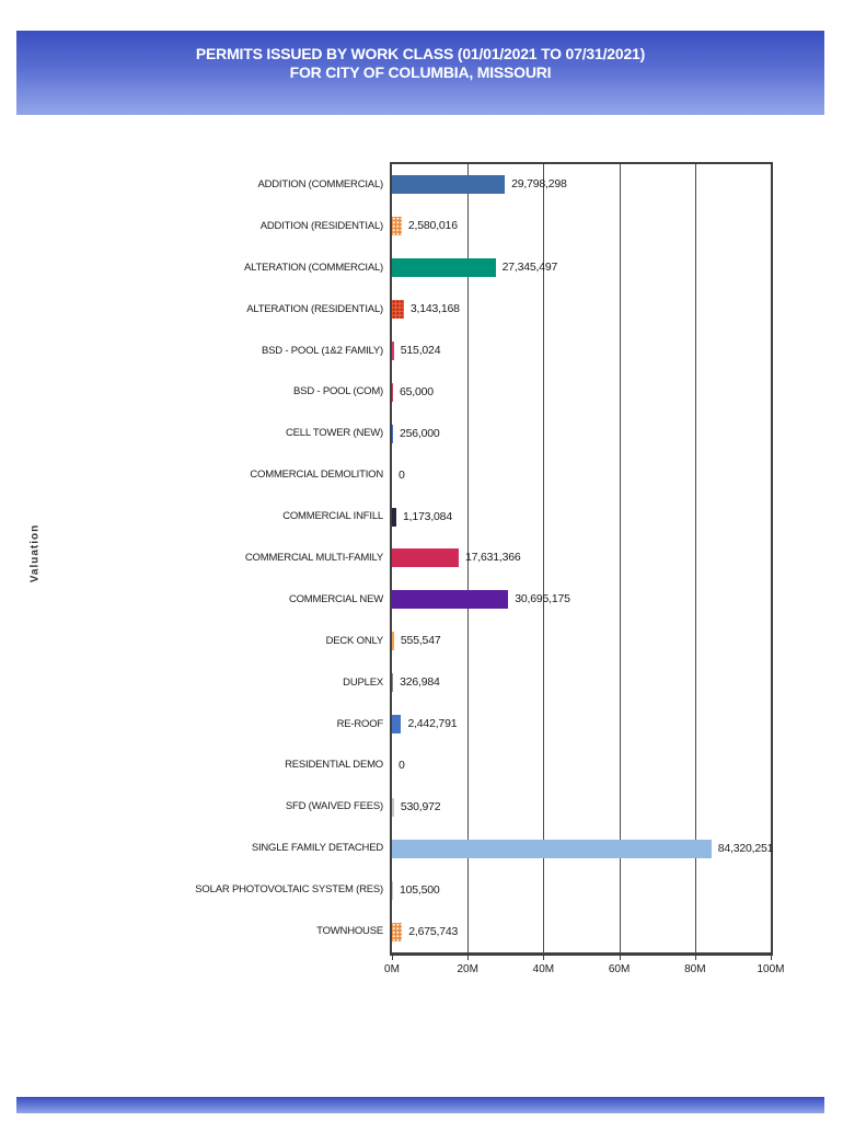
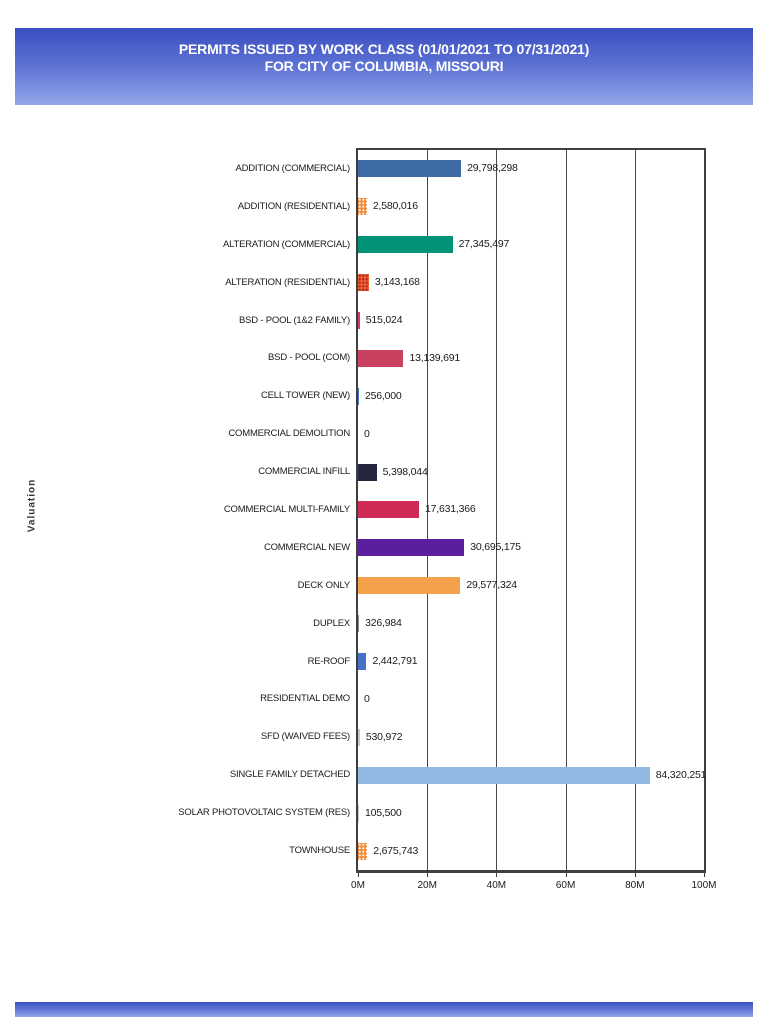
BSD - POOL (COM): 65,000 -> 13,139,691
COMMERCIAL INFILL: 1,173,084 -> 5,398,044
DECK ONLY: 555,547 -> 29,577,324
